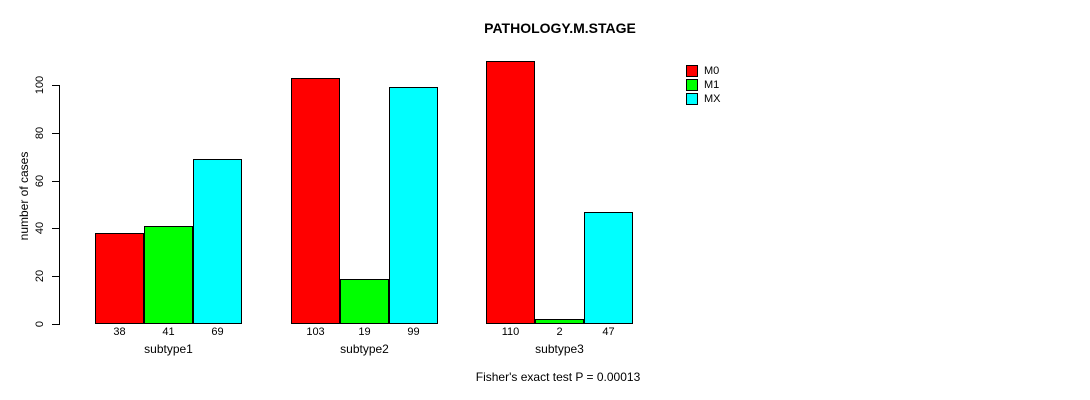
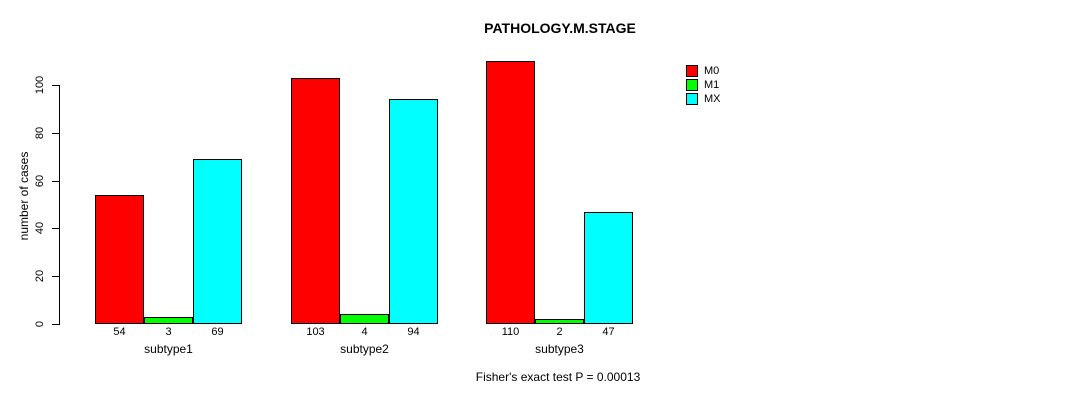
M0/subtype1: 38 -> 54
M1/subtype1: 41 -> 3
M1/subtype2: 19 -> 4
MX/subtype2: 99 -> 94
